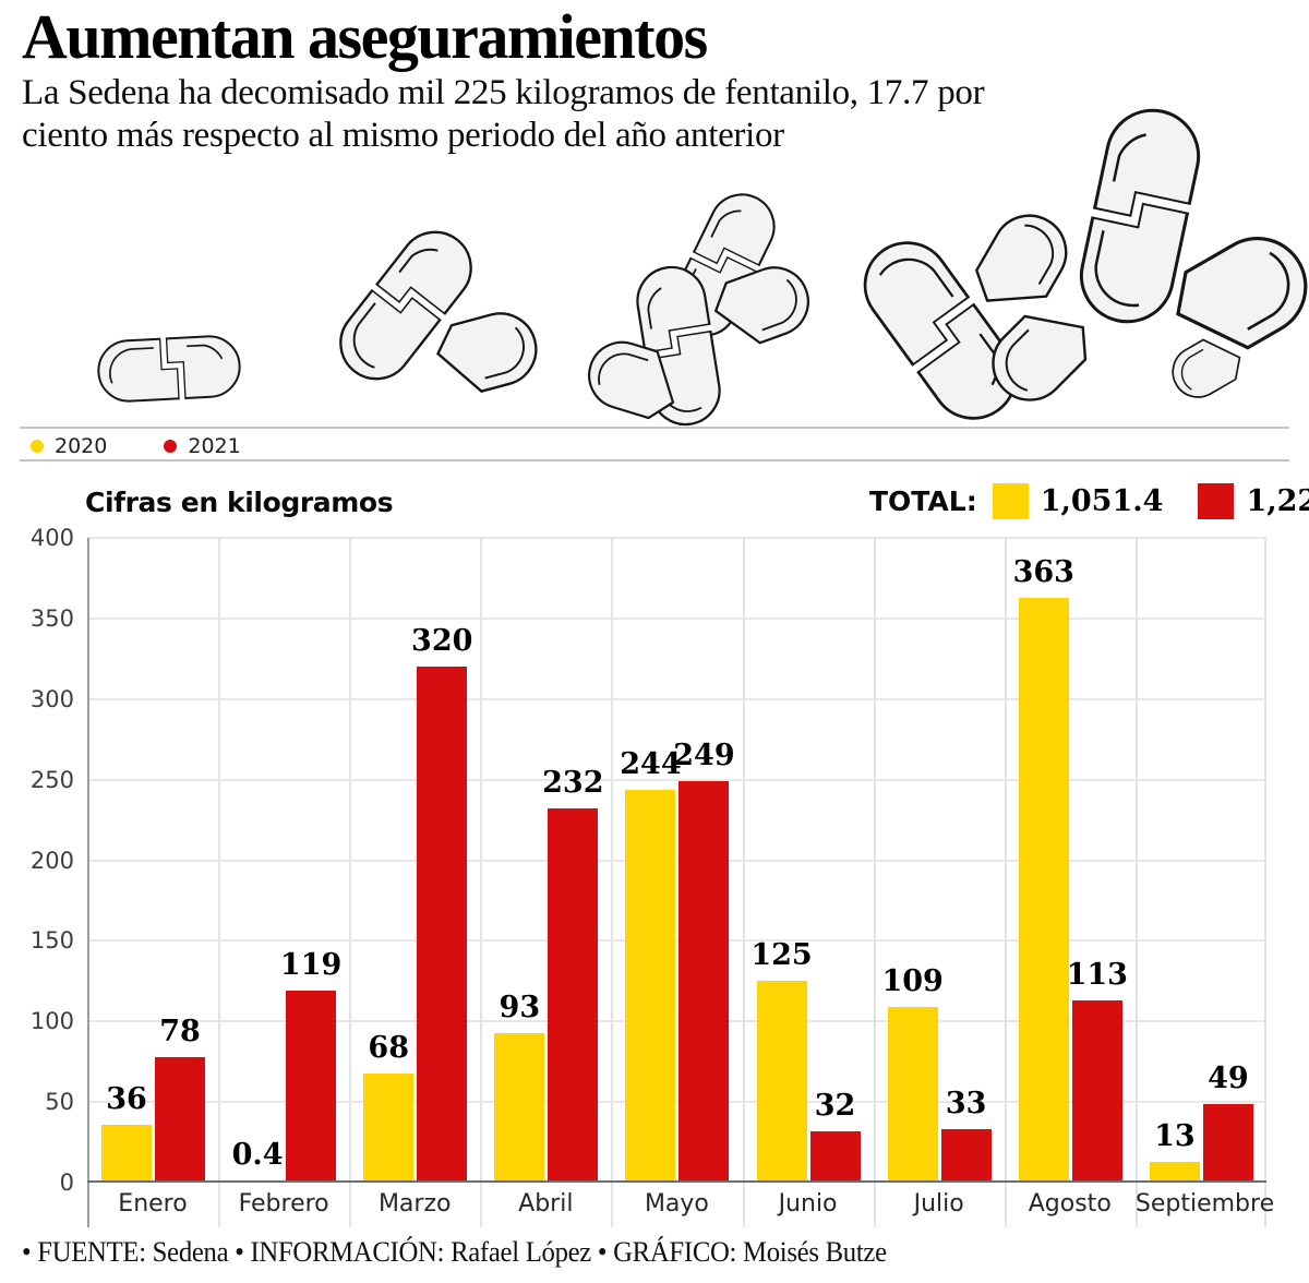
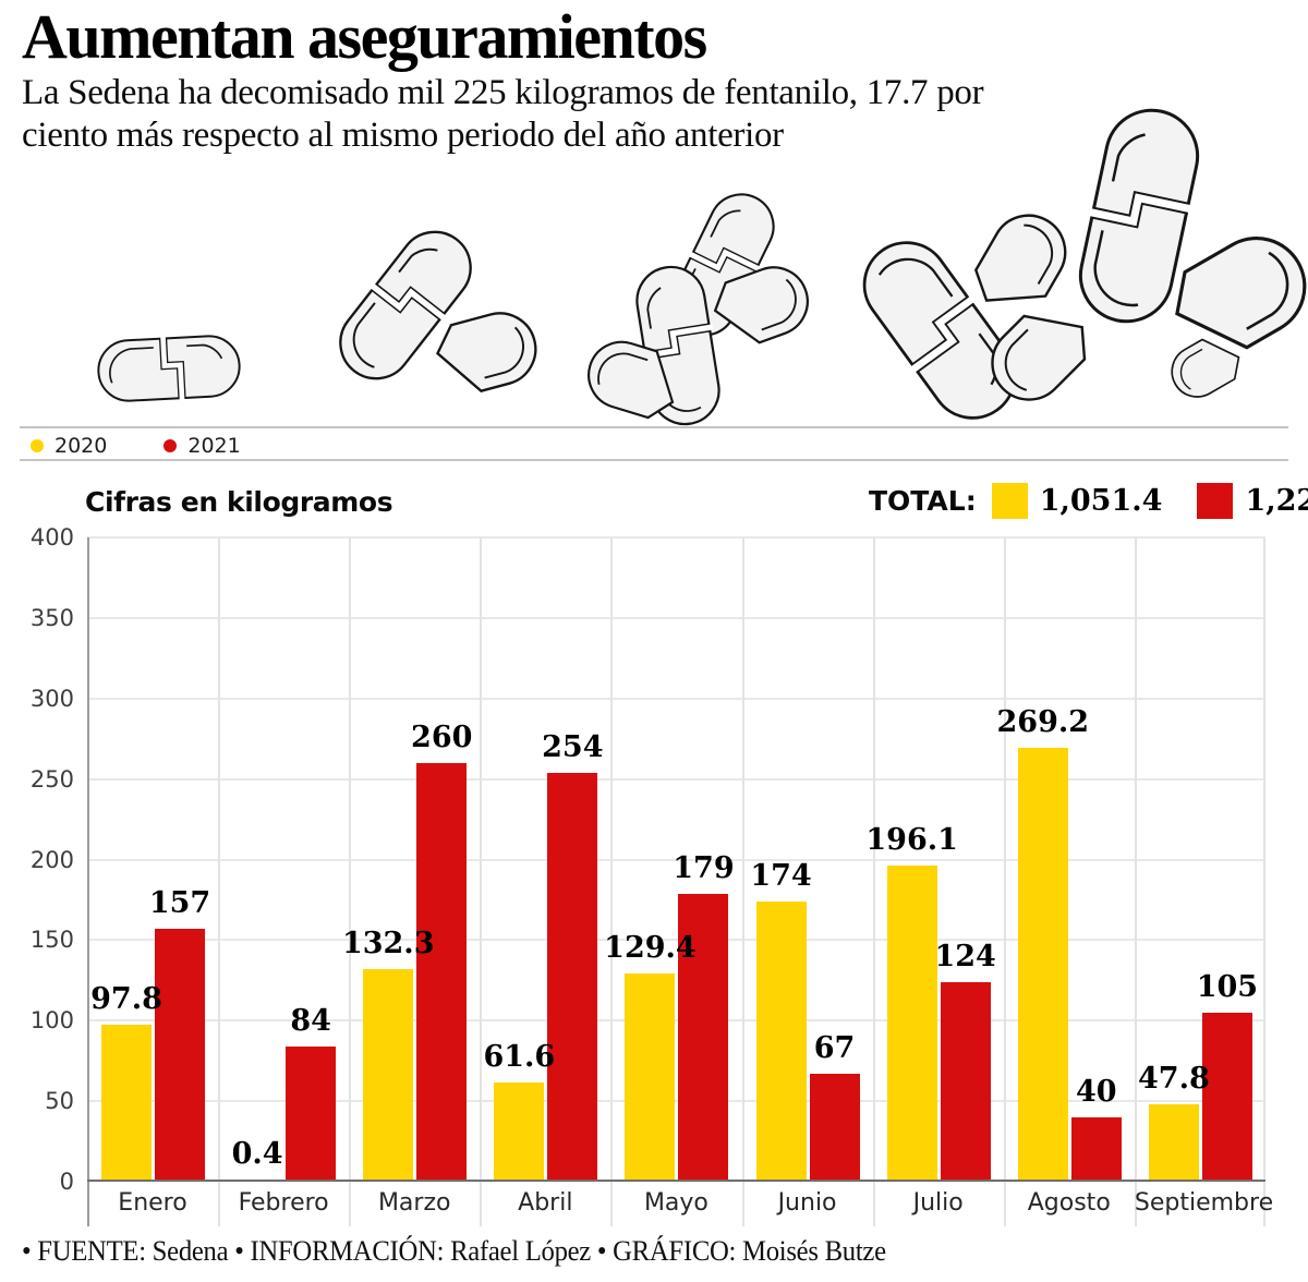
2020/Enero: 36 -> 97.8
2021/Enero: 78 -> 157
2021/Febrero: 119 -> 84
2020/Marzo: 68 -> 132.3
2021/Marzo: 320 -> 260
2020/Abril: 93 -> 61.6
2021/Abril: 232 -> 254
2020/Mayo: 244 -> 129.4
2021/Mayo: 249 -> 179
2020/Junio: 125 -> 174
2021/Junio: 32 -> 67
2020/Julio: 109 -> 196.1
2021/Julio: 33 -> 124
2020/Agosto: 363 -> 269.2
2021/Agosto: 113 -> 40
2020/Septiembre: 13 -> 47.8
2021/Septiembre: 49 -> 105
